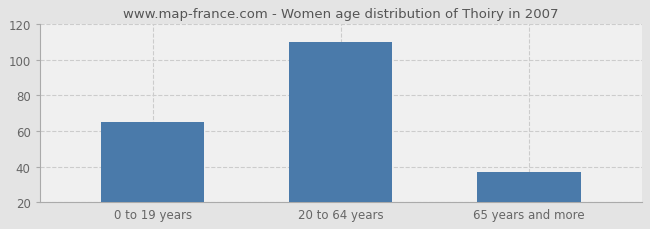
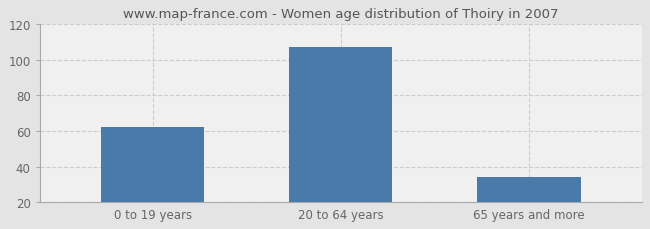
0 to 19 years: 65 -> 62
20 to 64 years: 110 -> 107
65 years and more: 37 -> 34
